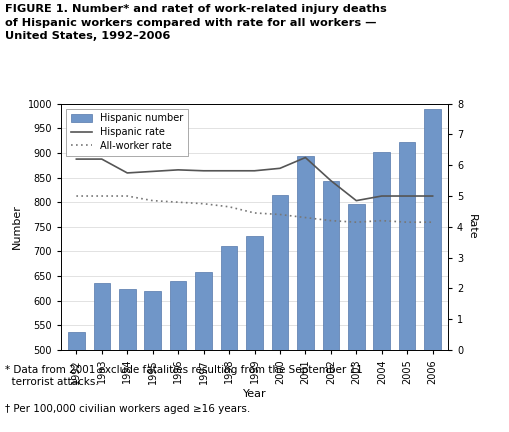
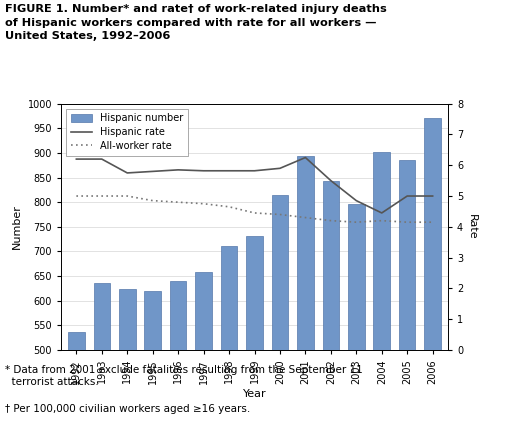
Hispanic rate/2004: 5.00 -> 4.45
Hispanic number/2005: 923 -> 885
Hispanic number/2006: 990 -> 970
